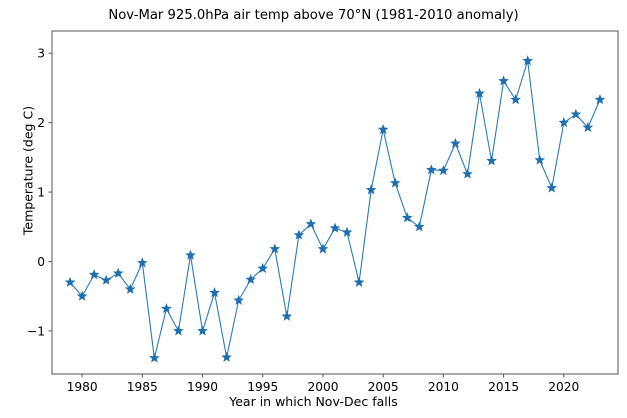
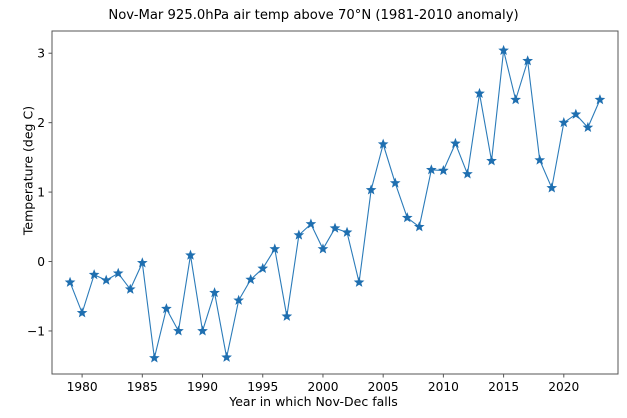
1980: -0.5 -> -0.7
2005: 1.9 -> 1.7
2015: 2.6 -> 3.0
